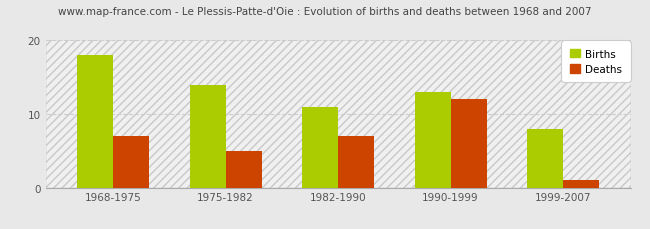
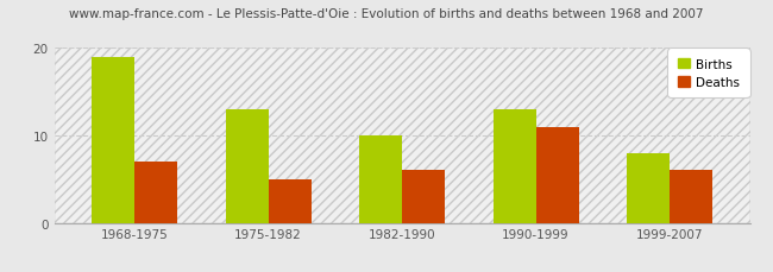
Births/1968-1975: 18 -> 19
Births/1975-1982: 14 -> 13
Births/1982-1990: 11 -> 10
Deaths/1982-1990: 7 -> 6
Deaths/1990-1999: 12 -> 11
Deaths/1999-2007: 1 -> 6
